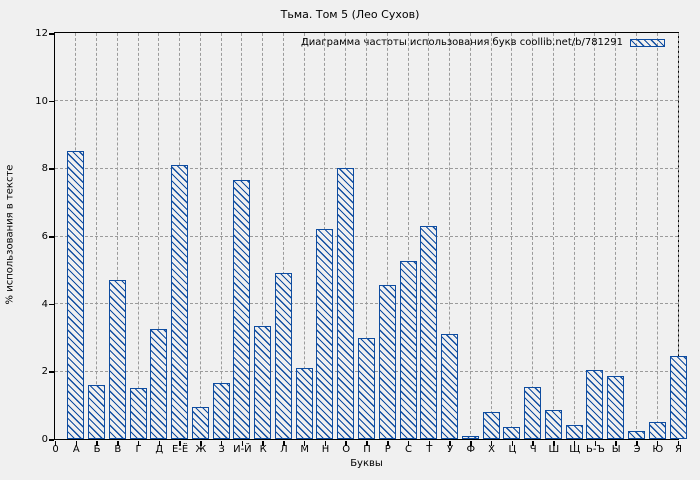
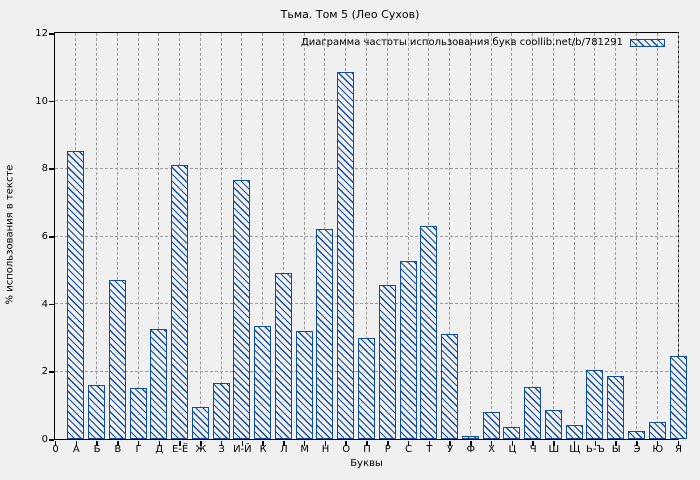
М: 2.1 -> 3.2
О: 8.0 -> 10.8
